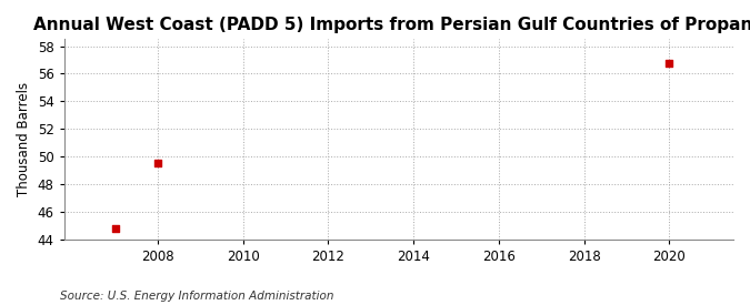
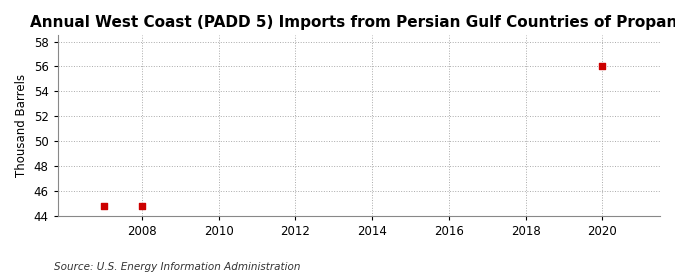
2008: 49.5 -> 44.8
2020: 56.8 -> 56.0
